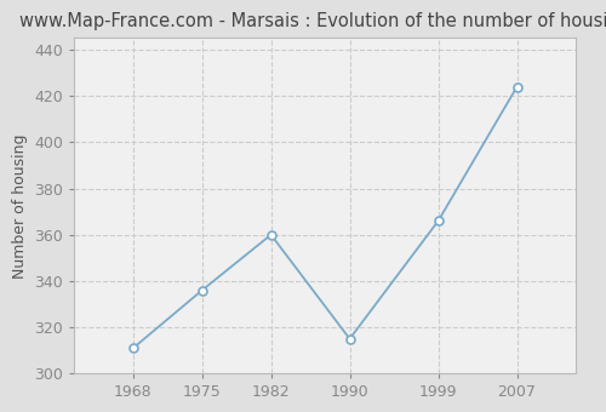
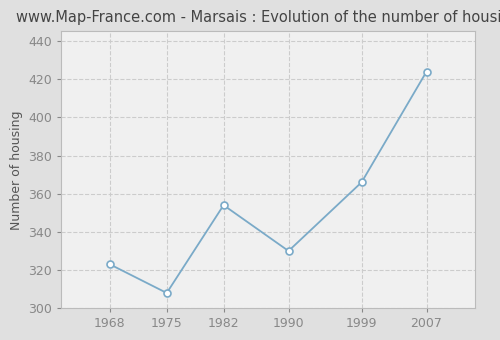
1968: 311 -> 323
1975: 336 -> 308
1982: 360 -> 354
1990: 315 -> 330
